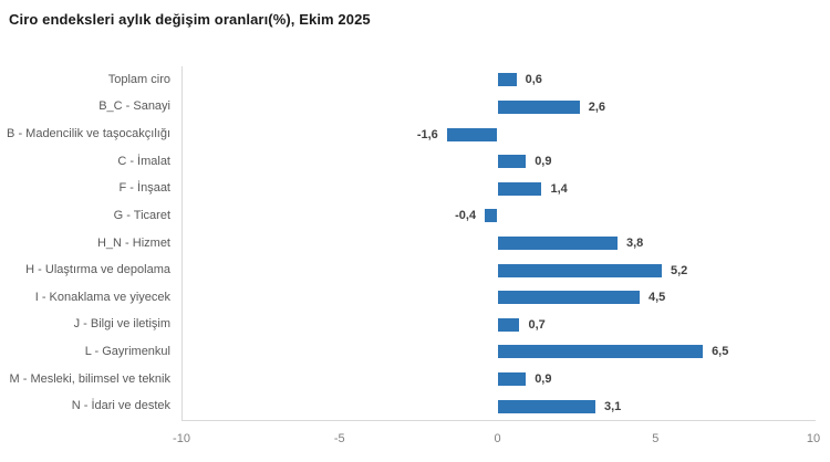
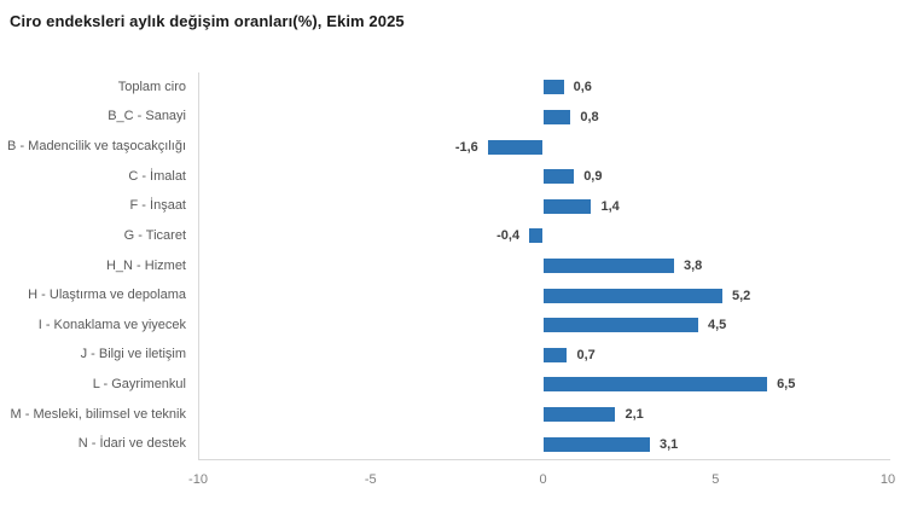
B_C - Sanayi: 2,6 -> 0,8
M - Mesleki, bilimsel ve teknik: 0,9 -> 2,1
